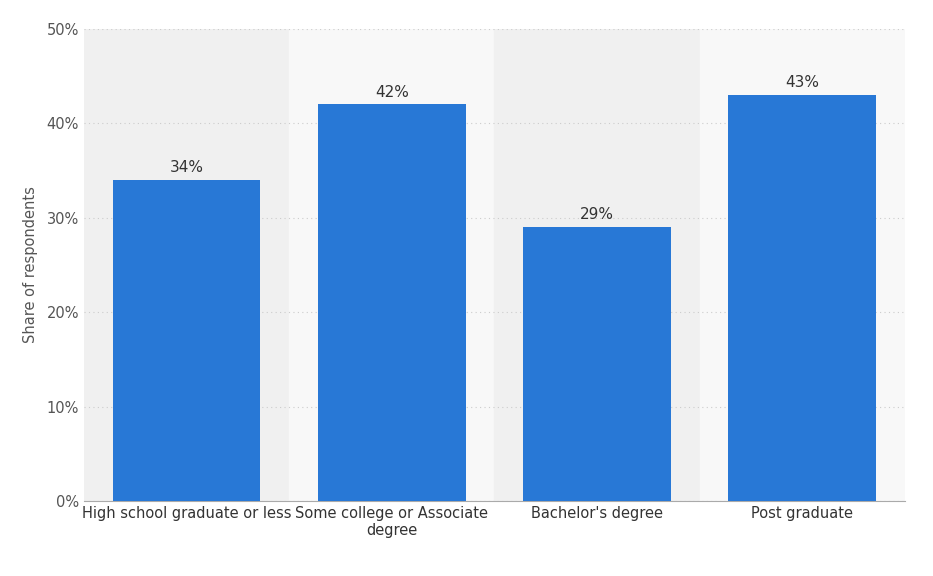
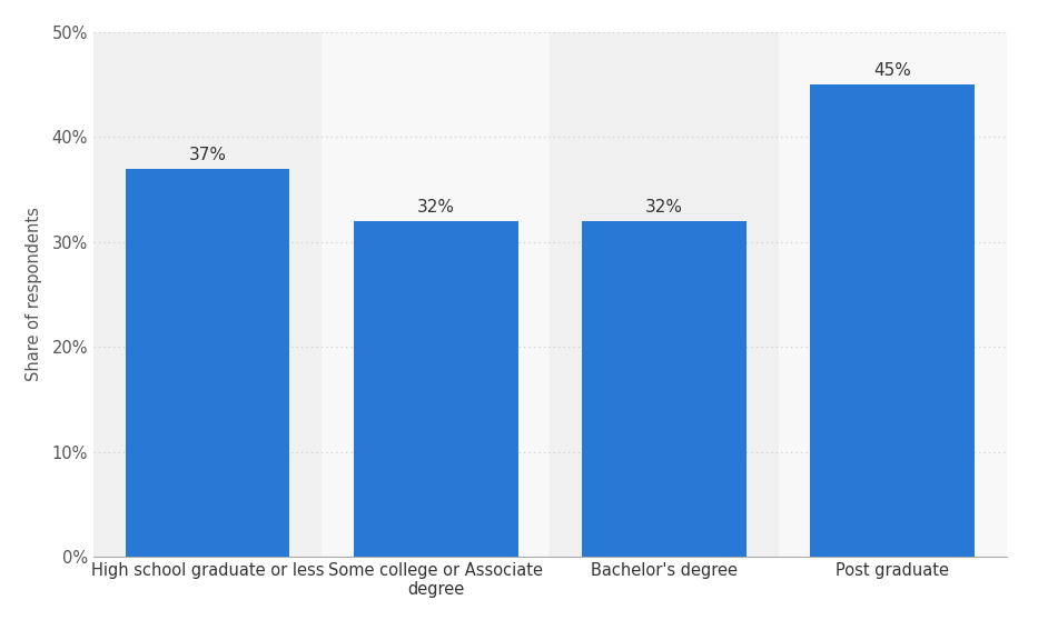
High school graduate or less: 34% -> 37%
Some college or Associate degree: 42% -> 32%
Bachelor's degree: 29% -> 32%
Post graduate: 43% -> 45%
